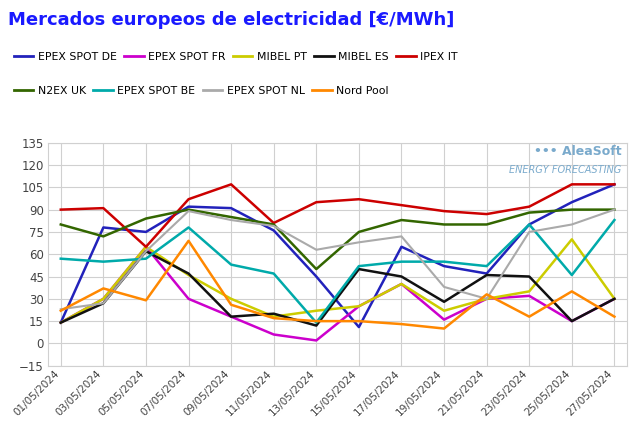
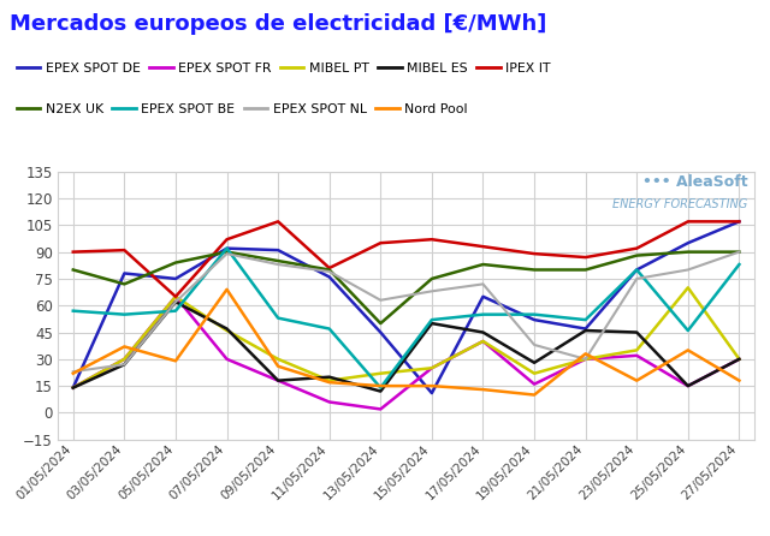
EPEX SPOT BE/07/05/2024: 78 -> 92
